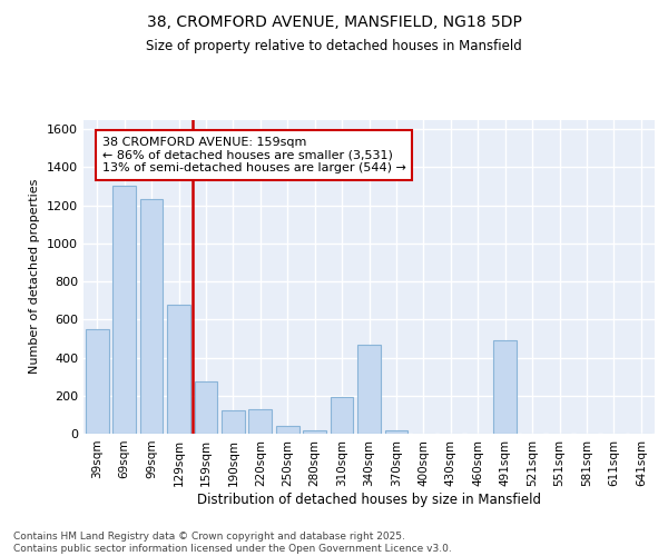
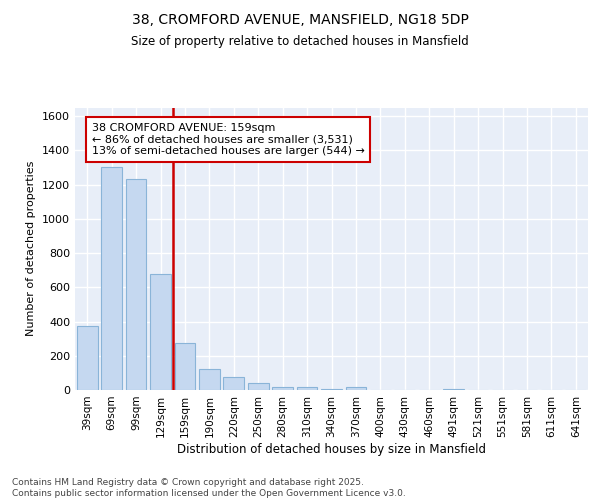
39sqm: 550 -> 380
220sqm: 130 -> 80
310sqm: 190 -> 20
340sqm: 470 -> 0
491sqm: 490 -> 0
